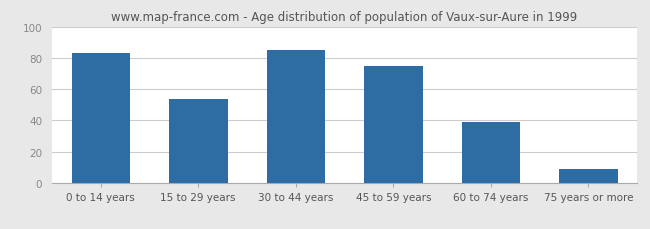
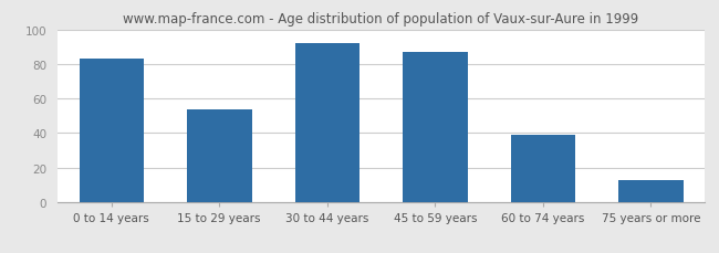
30 to 44 years: 85 -> 92
45 to 59 years: 75 -> 87
75 years or more: 9 -> 13
